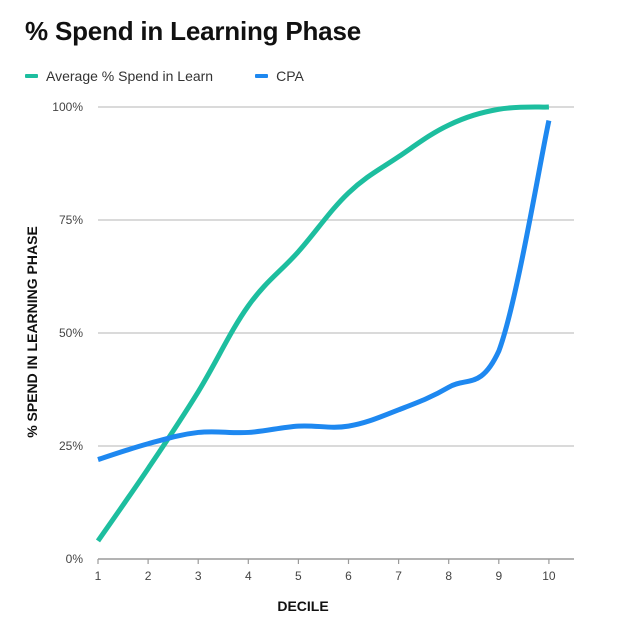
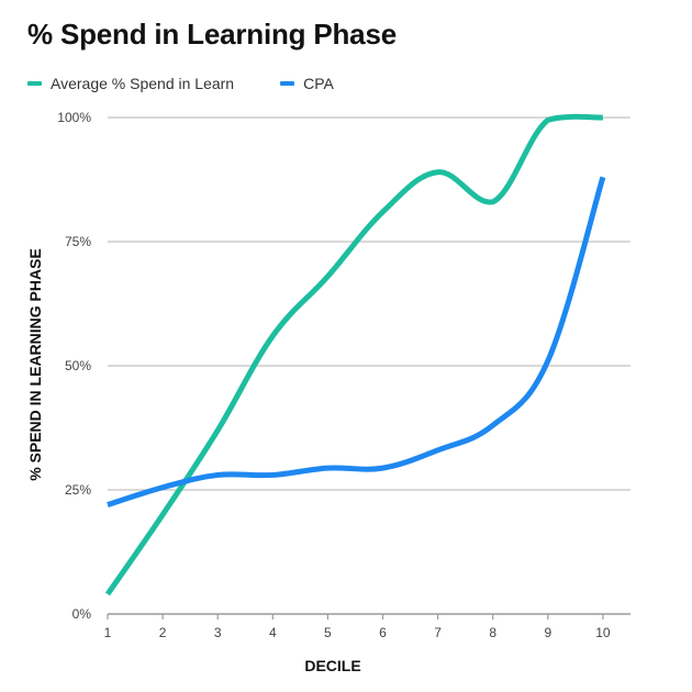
Average % Spend in Learn/8: 96% -> 83%
CPA/9: 46% -> 51%
CPA/10: 97% -> 88%
